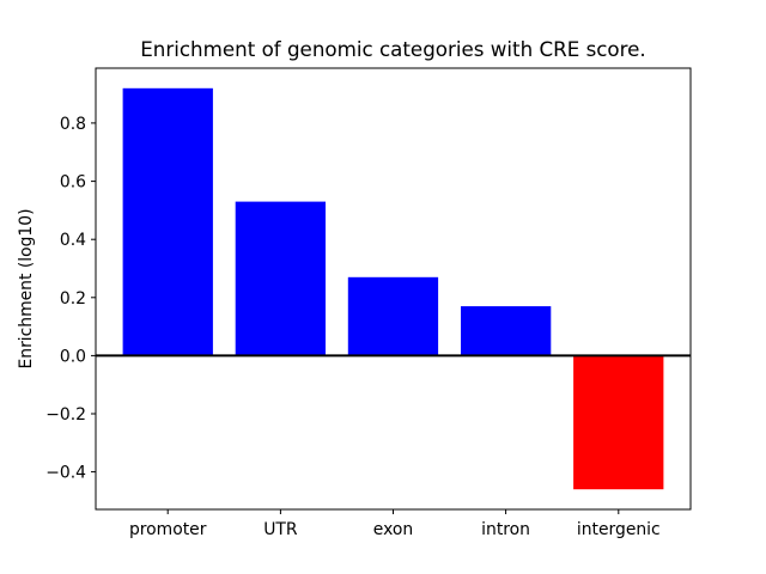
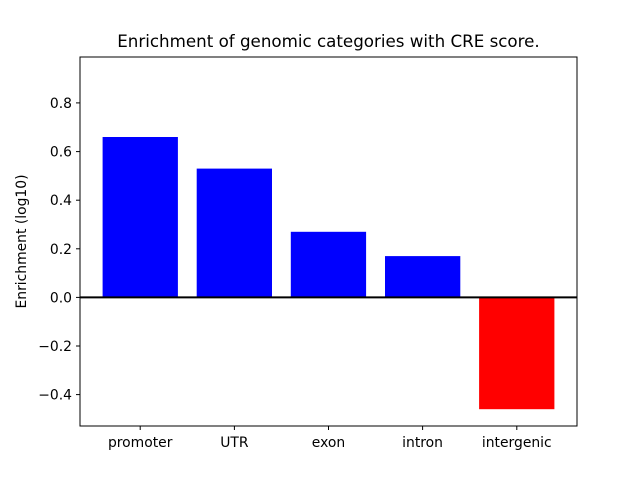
promoter: 0.92 -> 0.66
